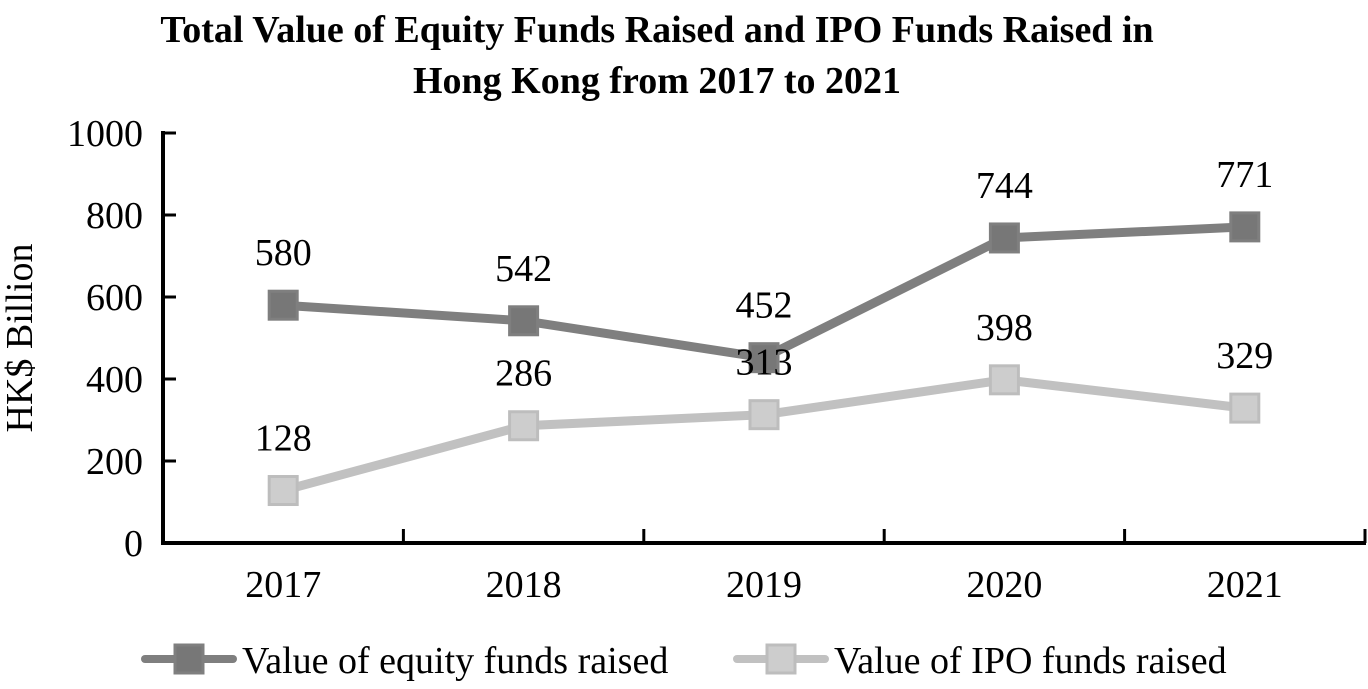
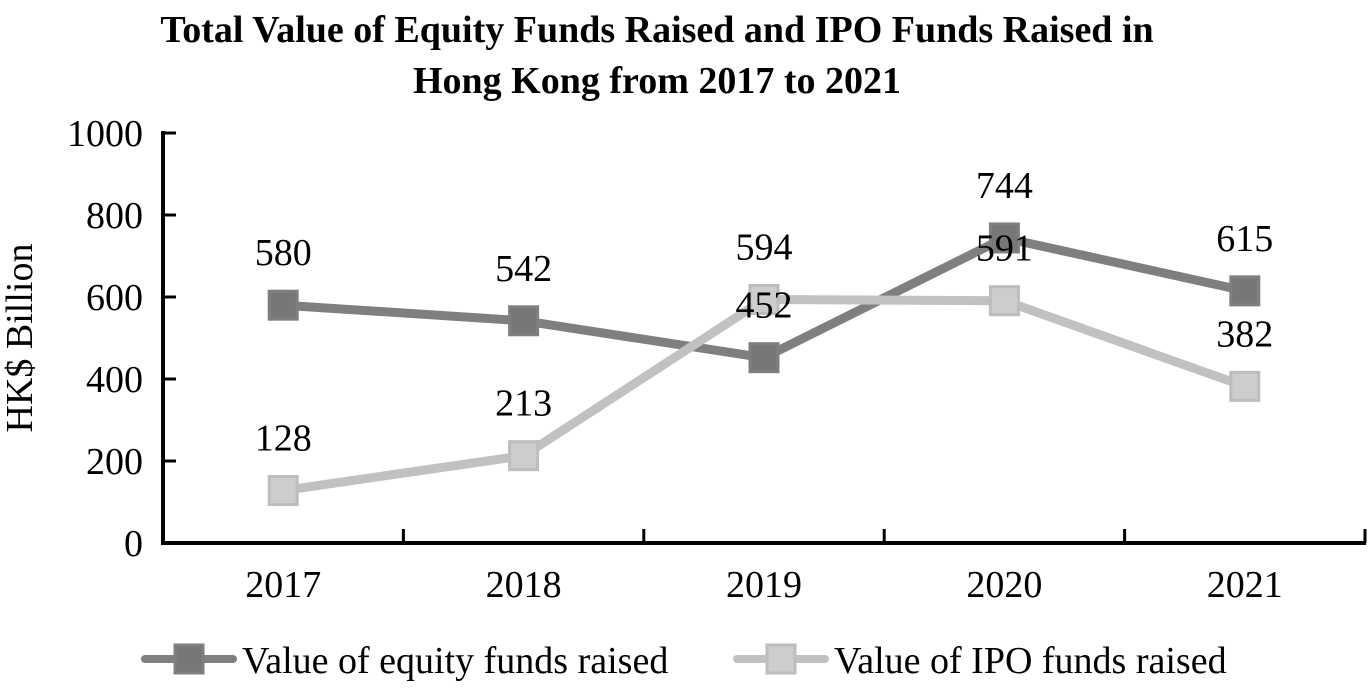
Value of IPO funds raised/2018: 286 -> 213
Value of IPO funds raised/2019: 313 -> 594
Value of IPO funds raised/2020: 398 -> 591
Value of equity funds raised/2021: 771 -> 615
Value of IPO funds raised/2021: 329 -> 382
